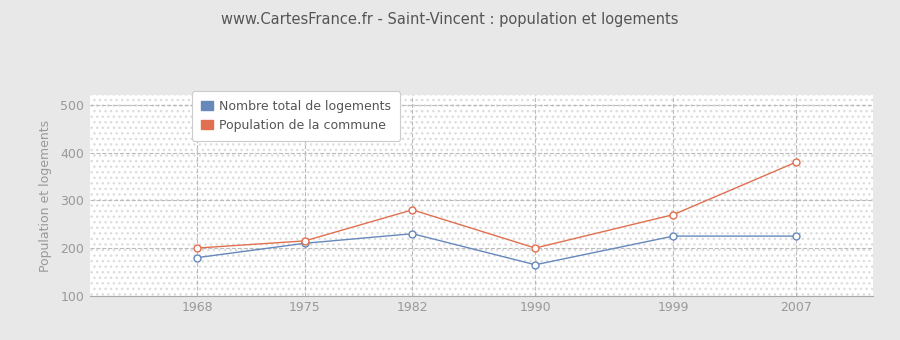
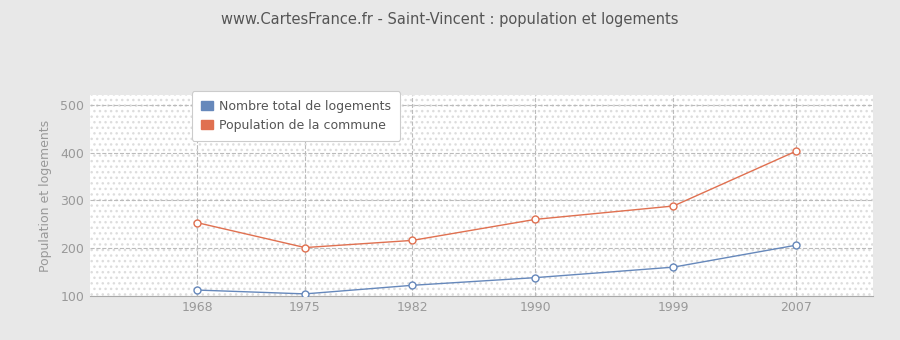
Nombre total de logements/1968: 180 -> 112
Population de la commune/1968: 200 -> 253
Nombre total de logements/1975: 210 -> 104
Population de la commune/1975: 215 -> 201
Nombre total de logements/1982: 230 -> 122
Population de la commune/1982: 280 -> 216
Nombre total de logements/1990: 165 -> 138
Population de la commune/1990: 200 -> 260
Nombre total de logements/1999: 225 -> 160
Population de la commune/1999: 270 -> 288
Nombre total de logements/2007: 225 -> 206
Population de la commune/2007: 380 -> 403
